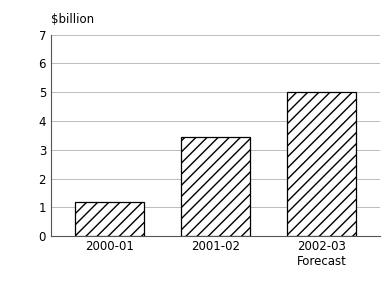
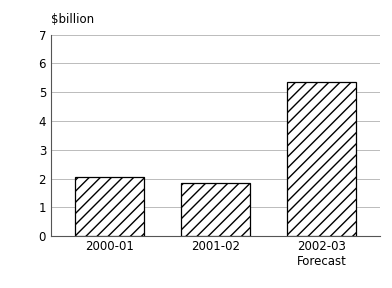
2000-01: 1.20 -> 2.05
2001-02: 3.45 -> 1.85
2002-03 Forecast: 5.00 -> 5.35
